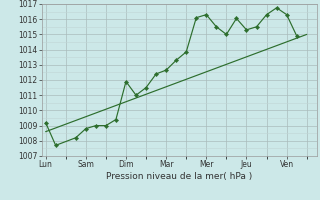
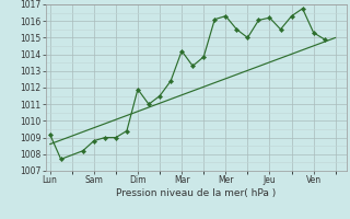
Mar: 1012.6 -> 1014.2
Jeu: 1015.3 -> 1016.2
Ven: 1016.3 -> 1015.3
